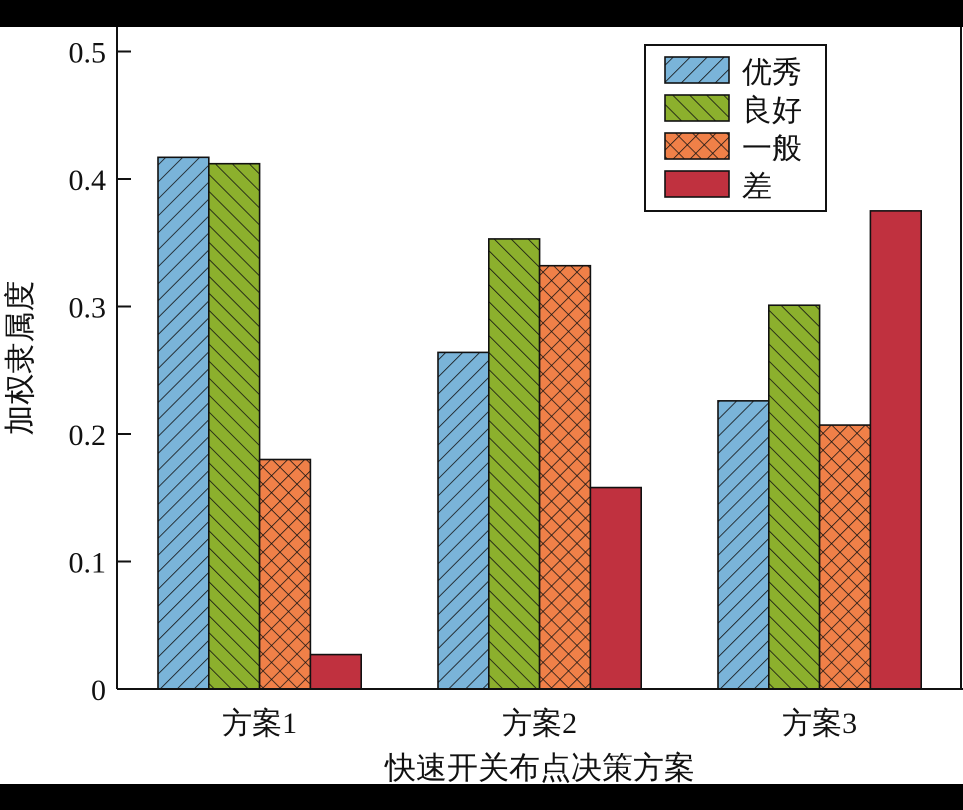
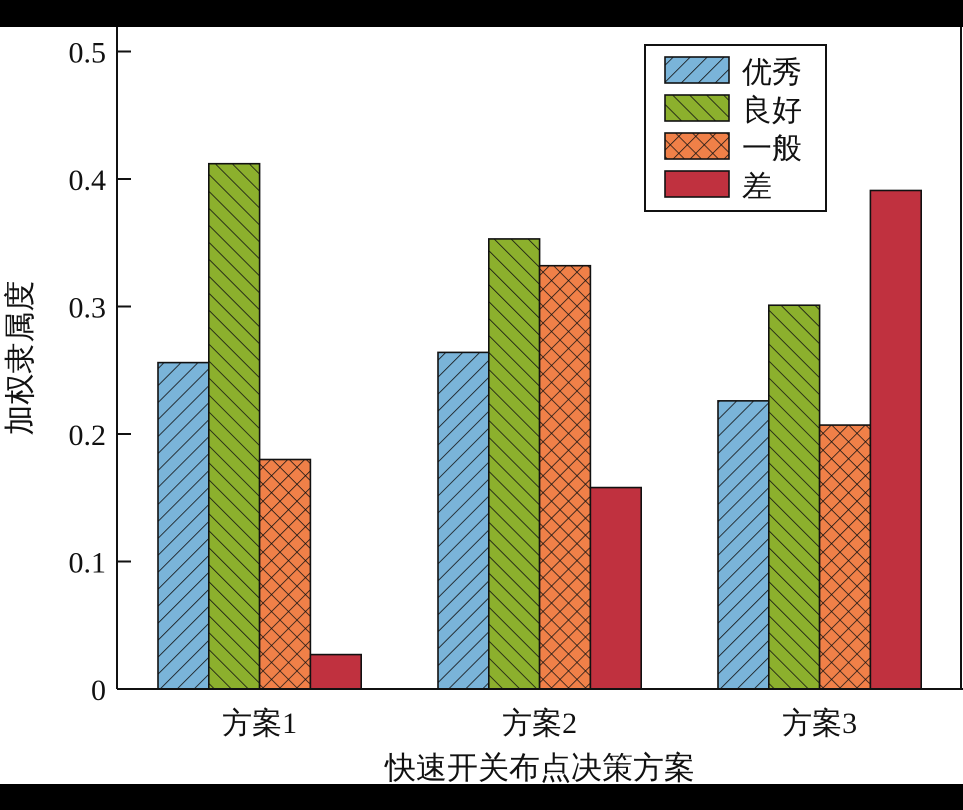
优秀/方案1: 0.417 -> 0.256
差/方案3: 0.375 -> 0.391
